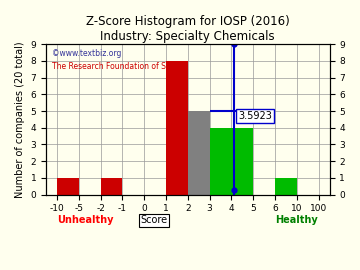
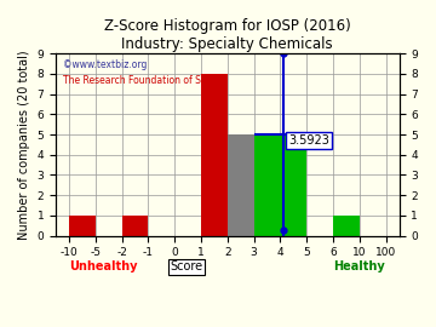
4: 4 -> 5
